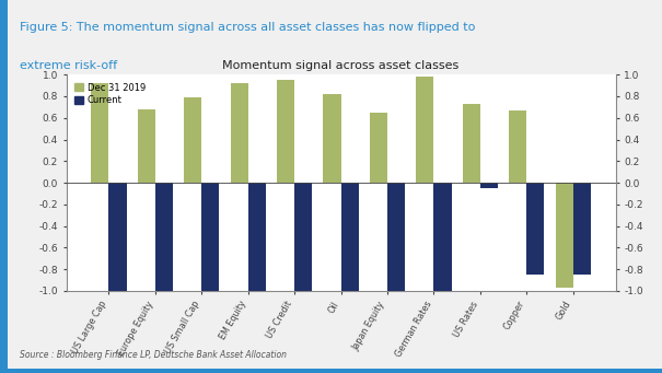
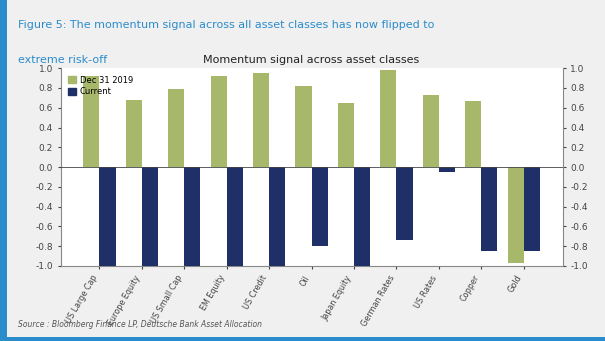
Current/Oil: -1.00 -> -0.80
Current/German Rates: -1.00 -> -0.74
